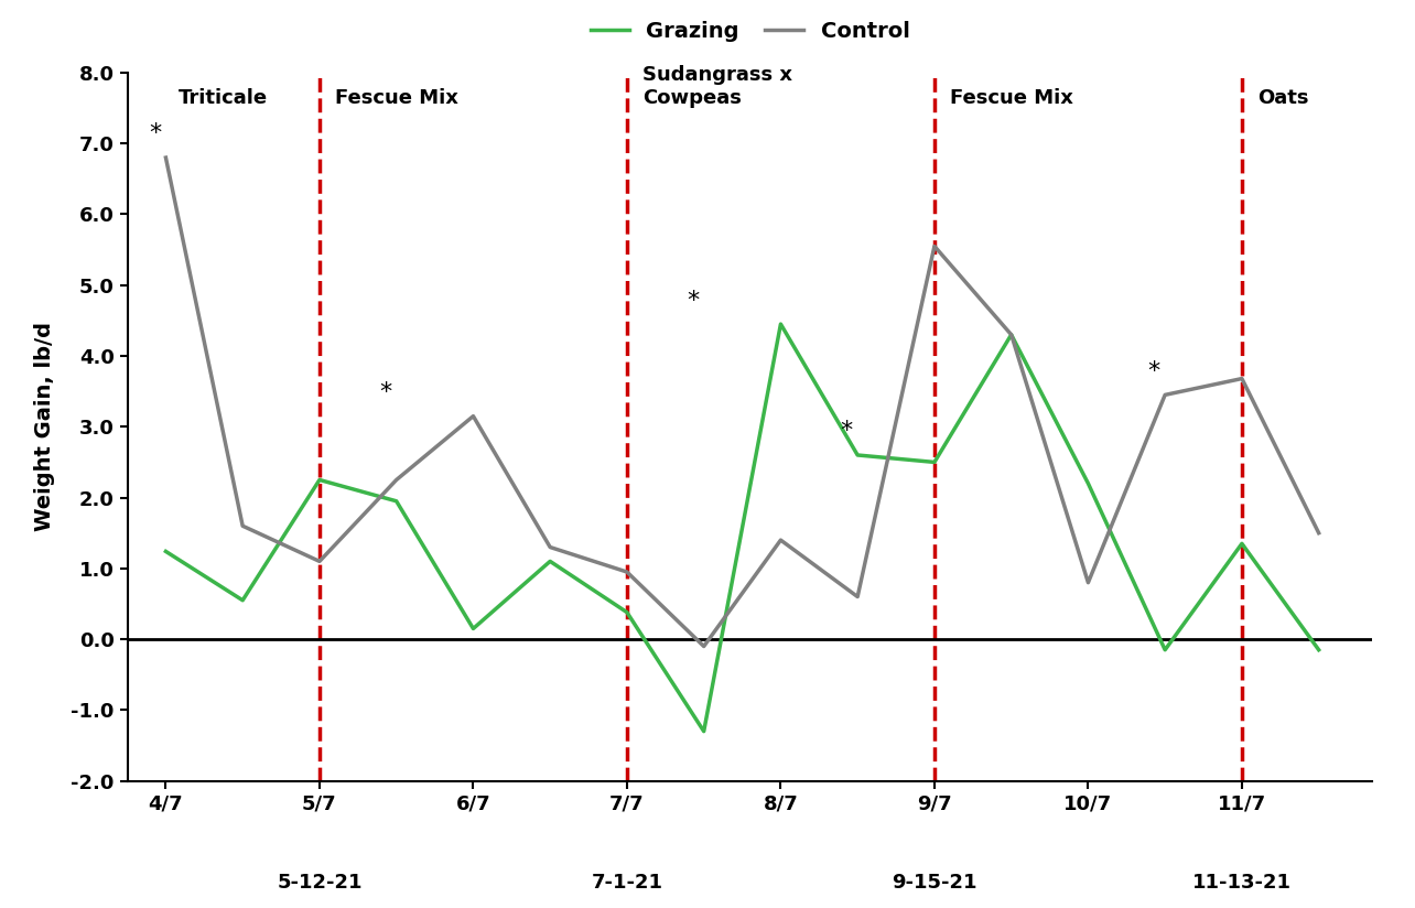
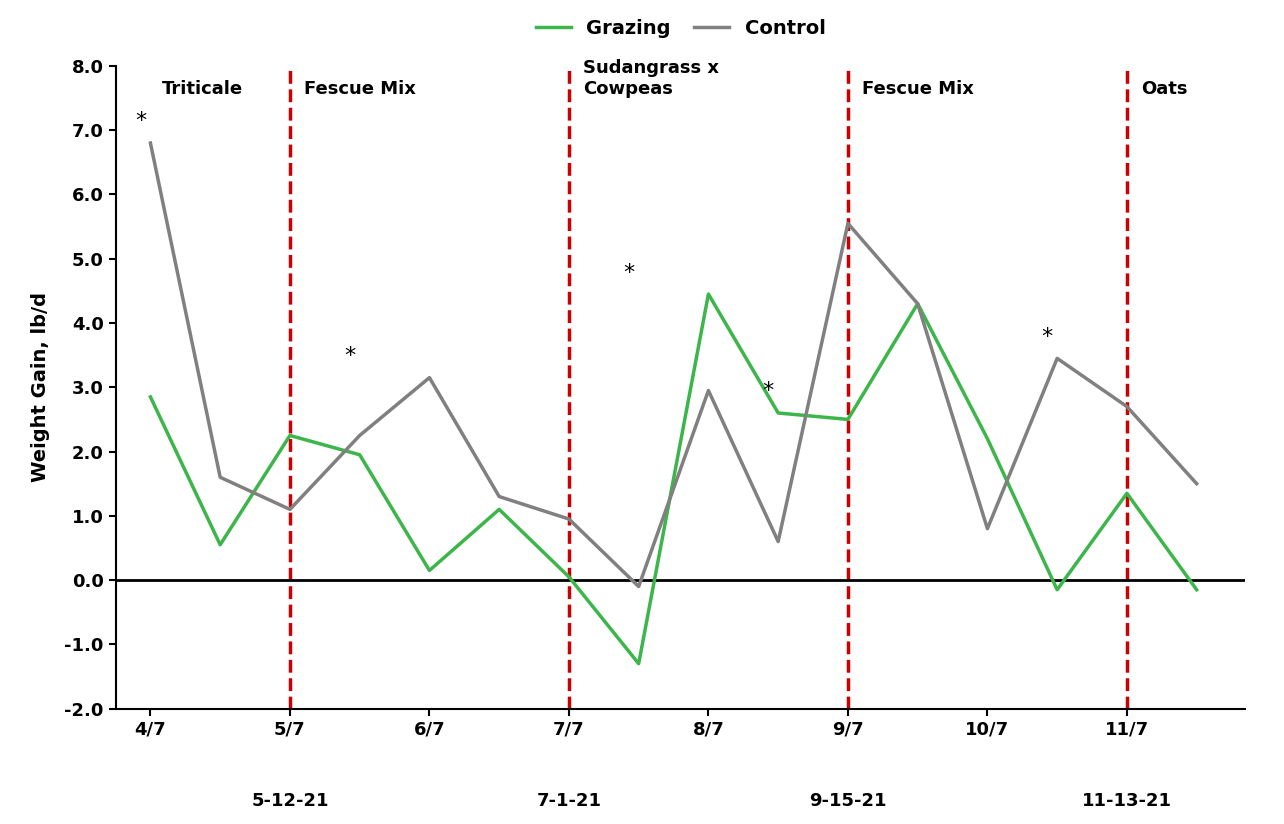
Grazing/4/7: 1.24 -> 2.85
Grazing/7/7: 0.38 -> 0.05
Control/8/7: 1.40 -> 2.95
Control/11/7: 3.68 -> 2.70
